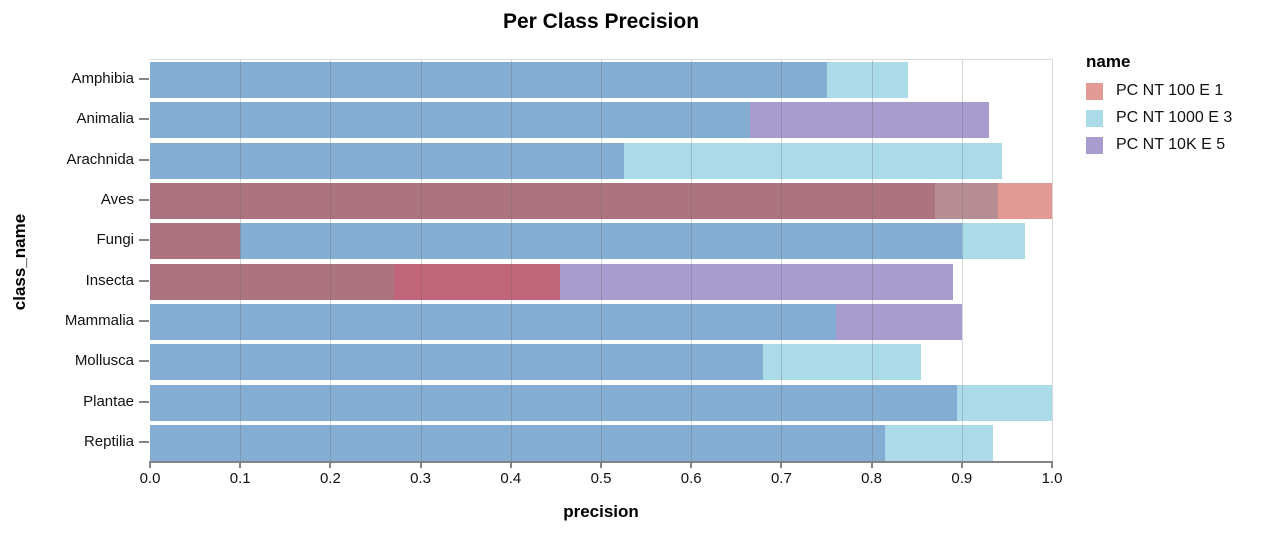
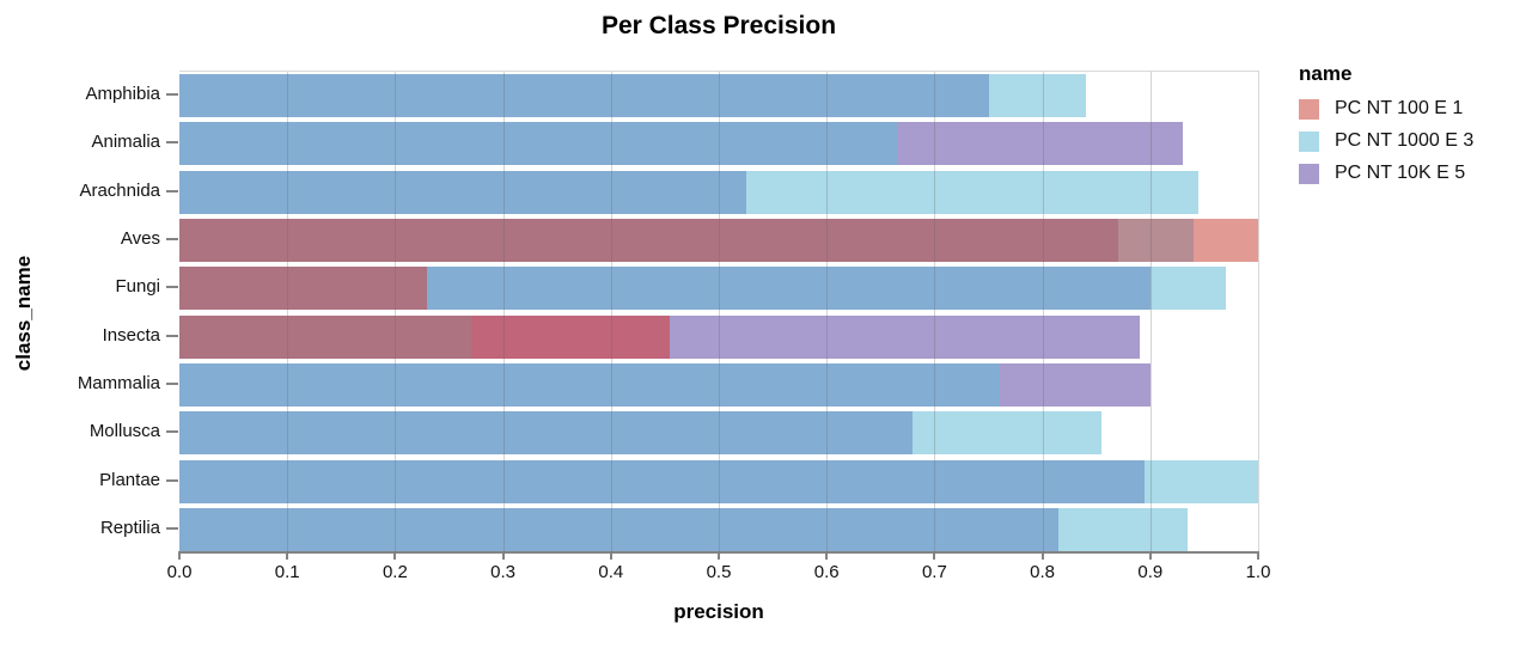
PC NT 100 E 1/Fungi: 0.10 -> 0.23
